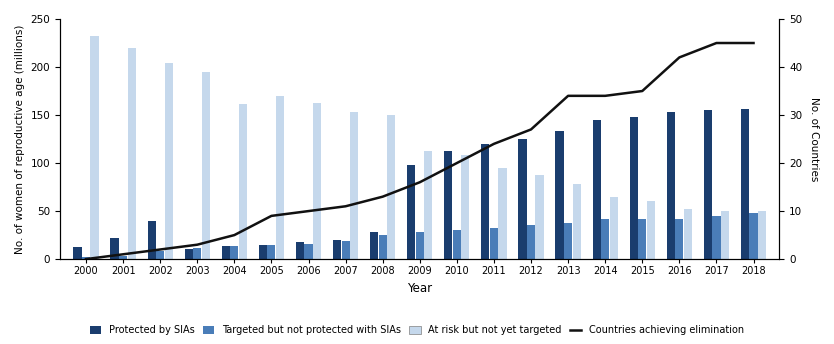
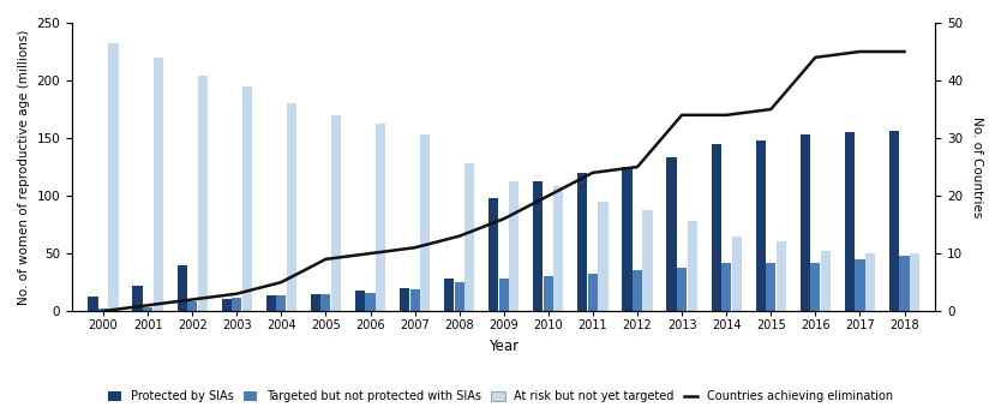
At risk but not yet targeted/2004: 162 -> 180
At risk but not yet targeted/2008: 150 -> 128
Countries achieving elimination/2012: 27 -> 25
Countries achieving elimination/2016: 42 -> 44
